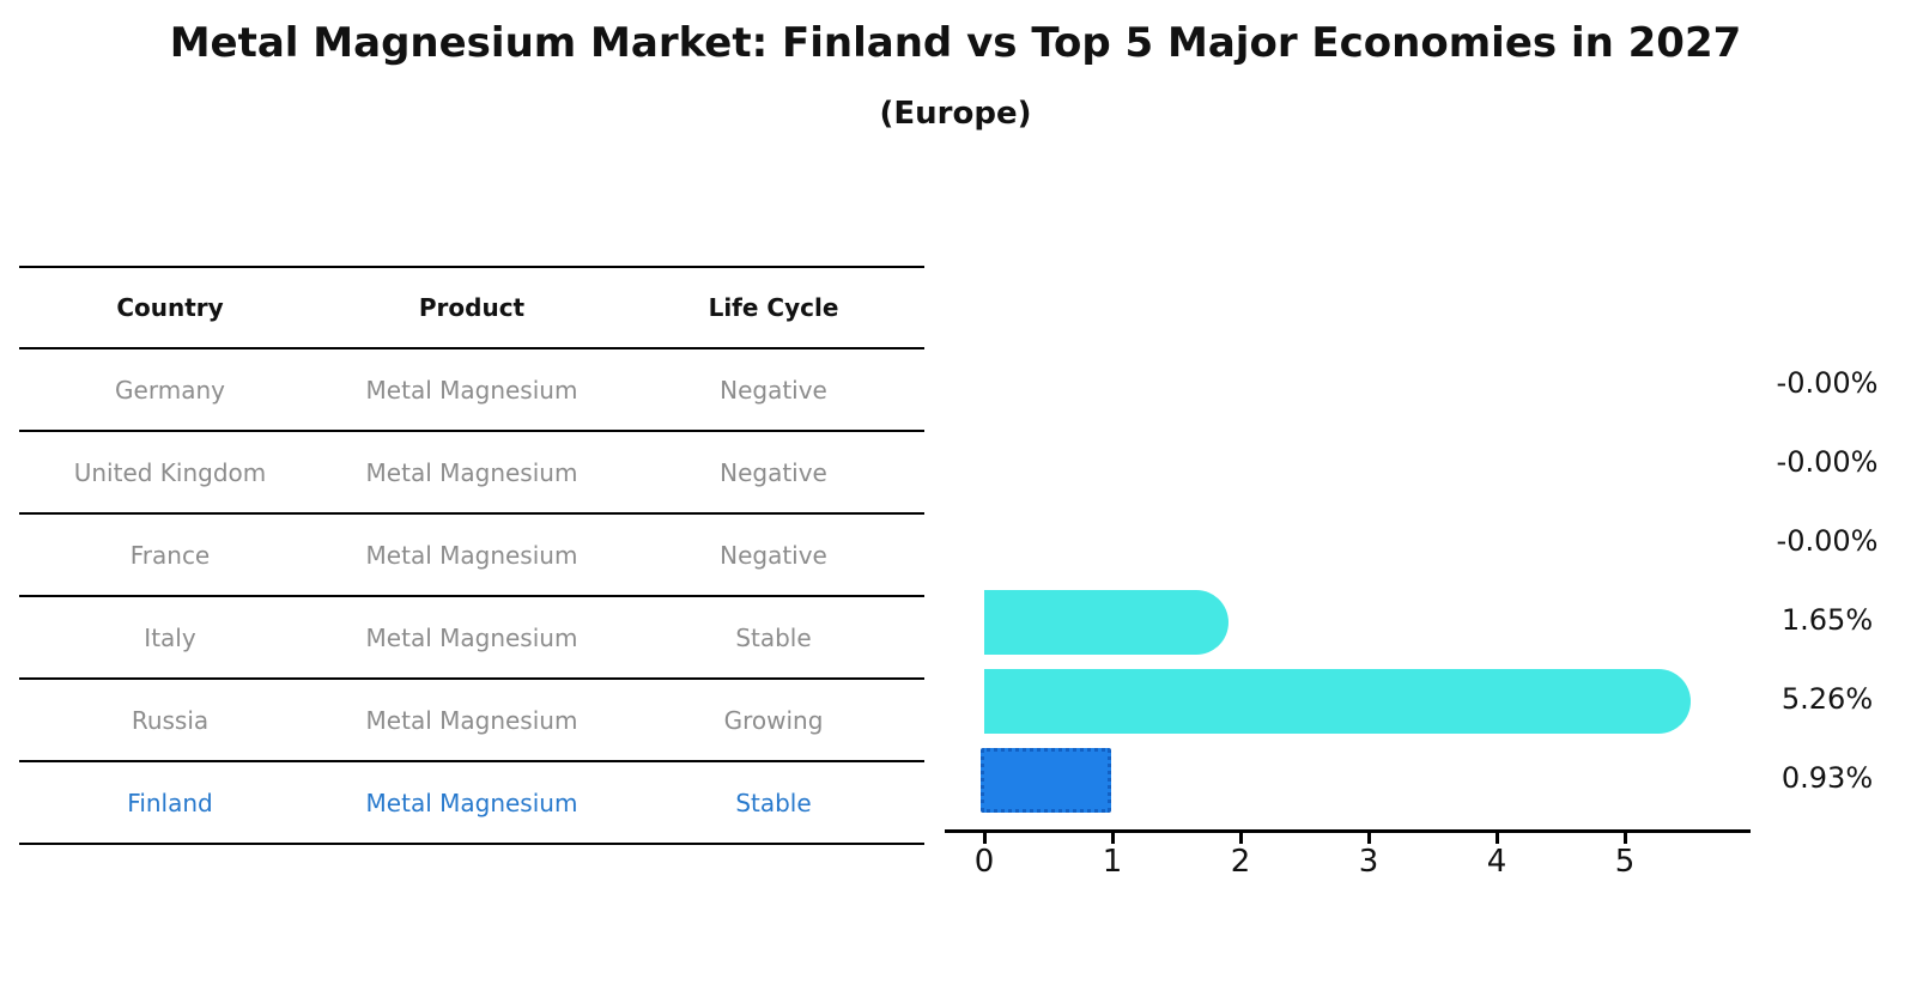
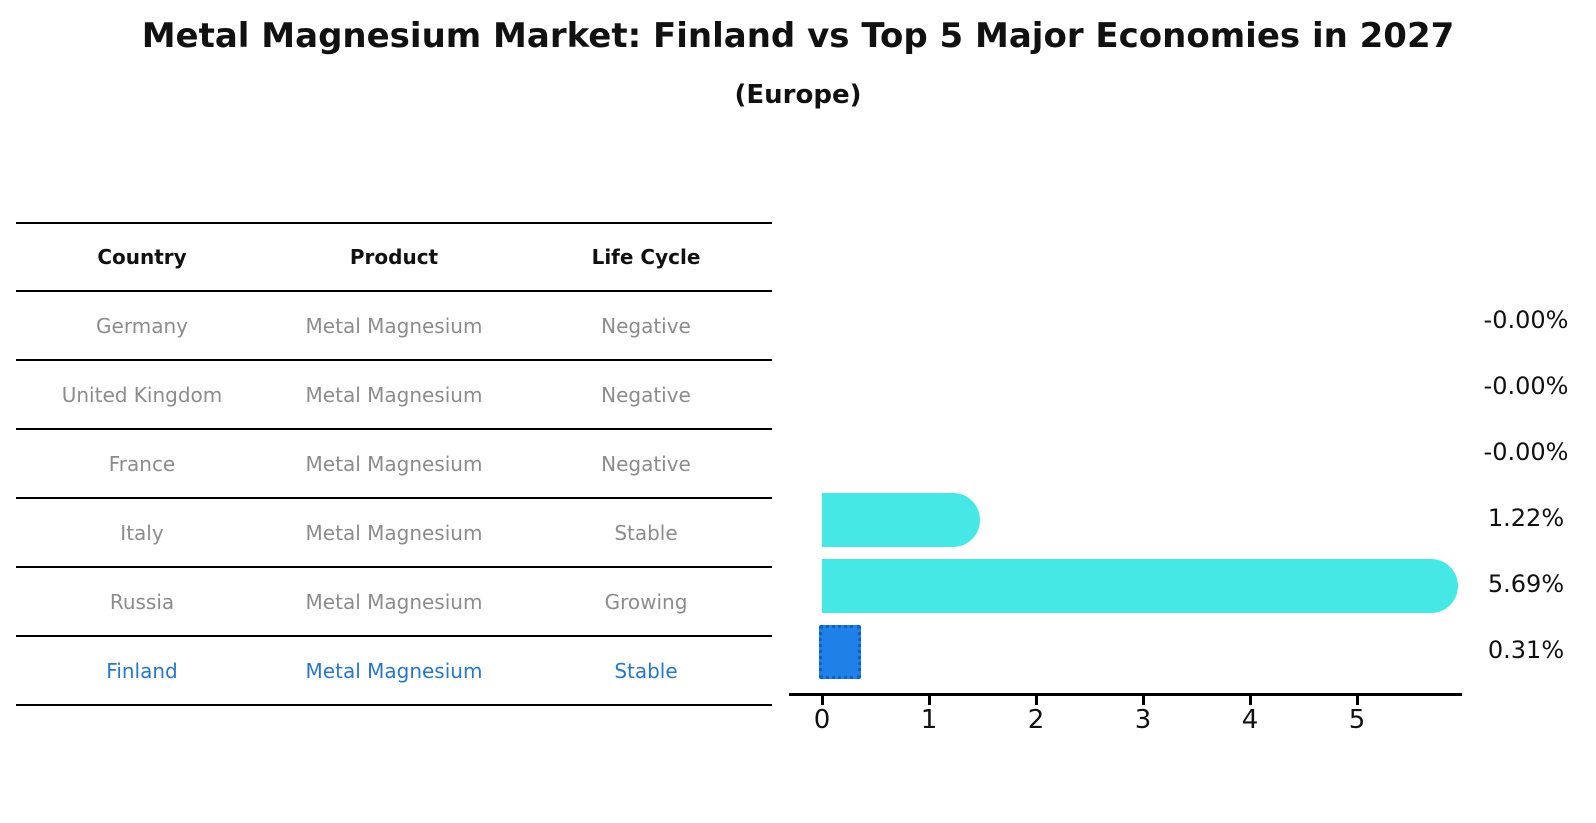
Italy: 1.65% -> 1.22%
Russia: 5.26% -> 5.69%
Finland: 0.93% -> 0.31%
